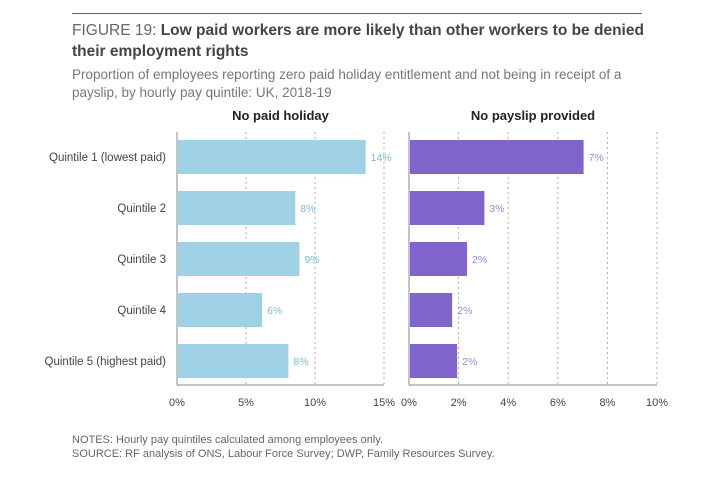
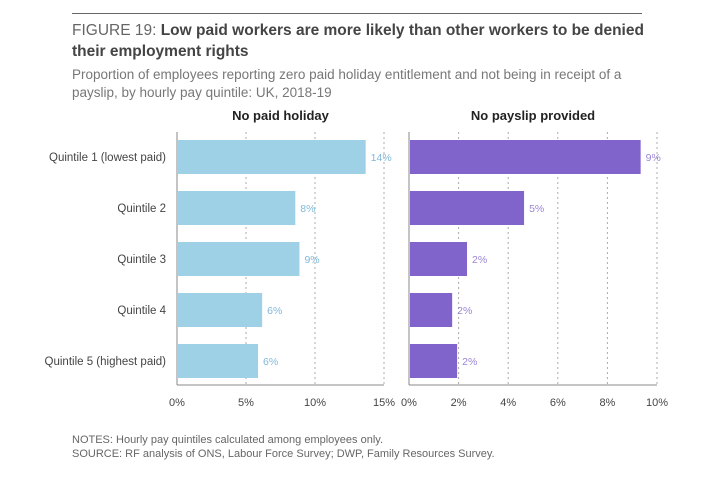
No paid holiday/Quintile 5 (highest paid): 8% -> 6%
No payslip provided/Quintile 1 (lowest paid): 7% -> 9%
No payslip provided/Quintile 2: 3% -> 5%
